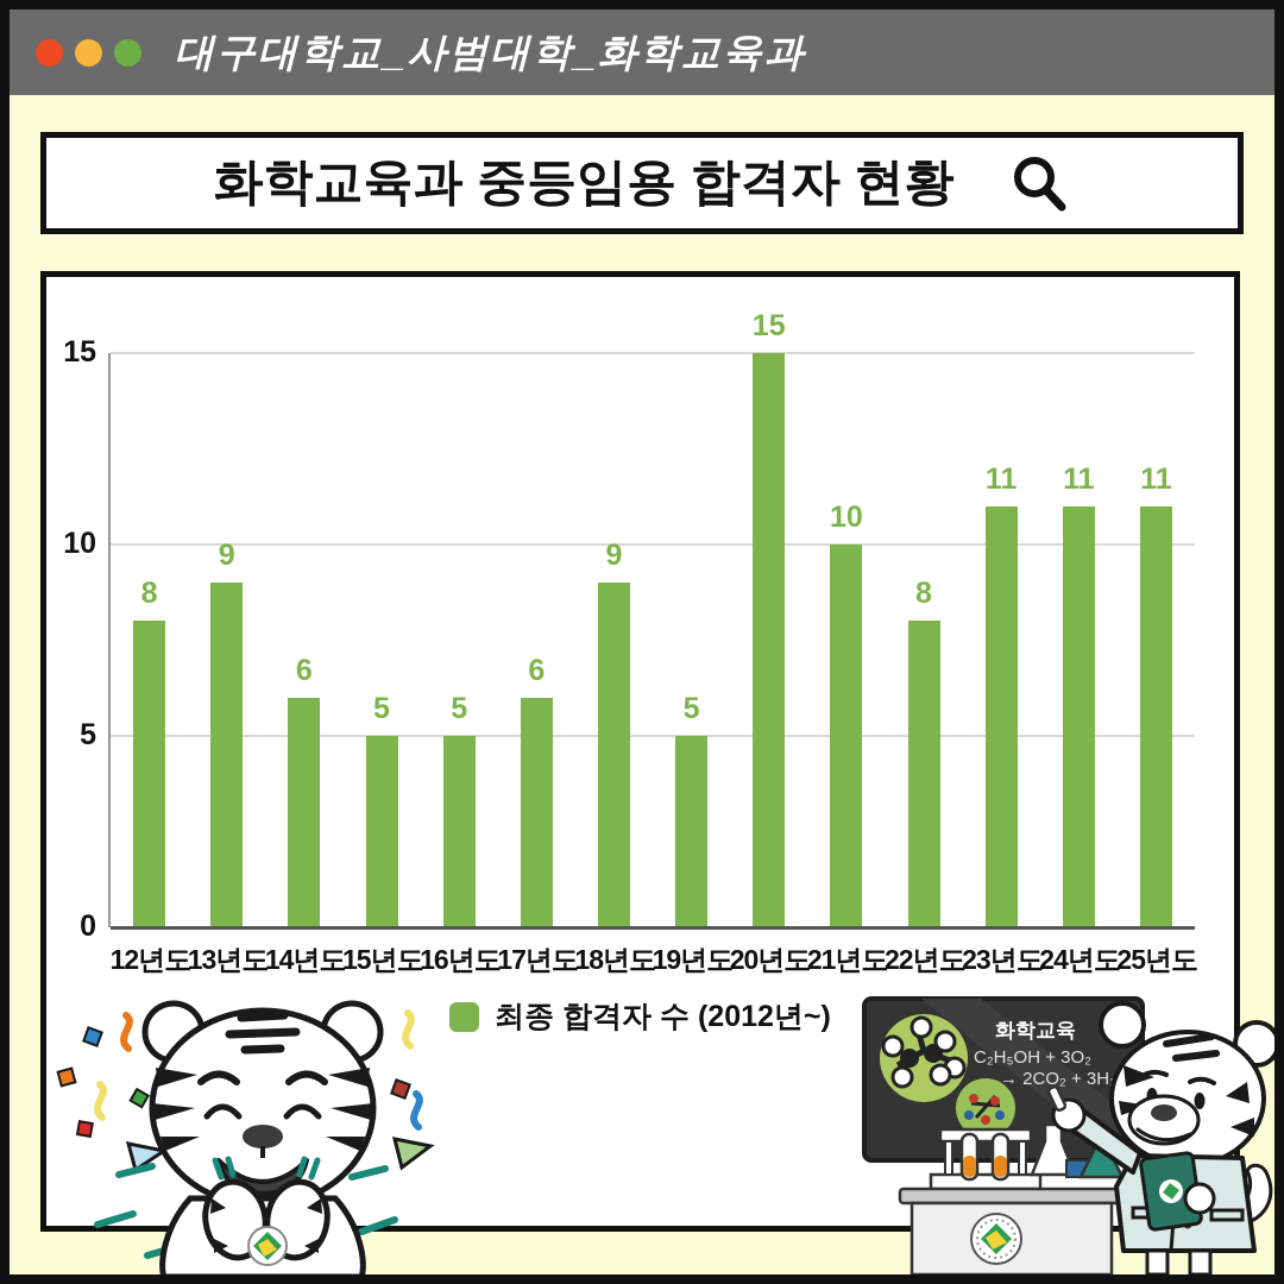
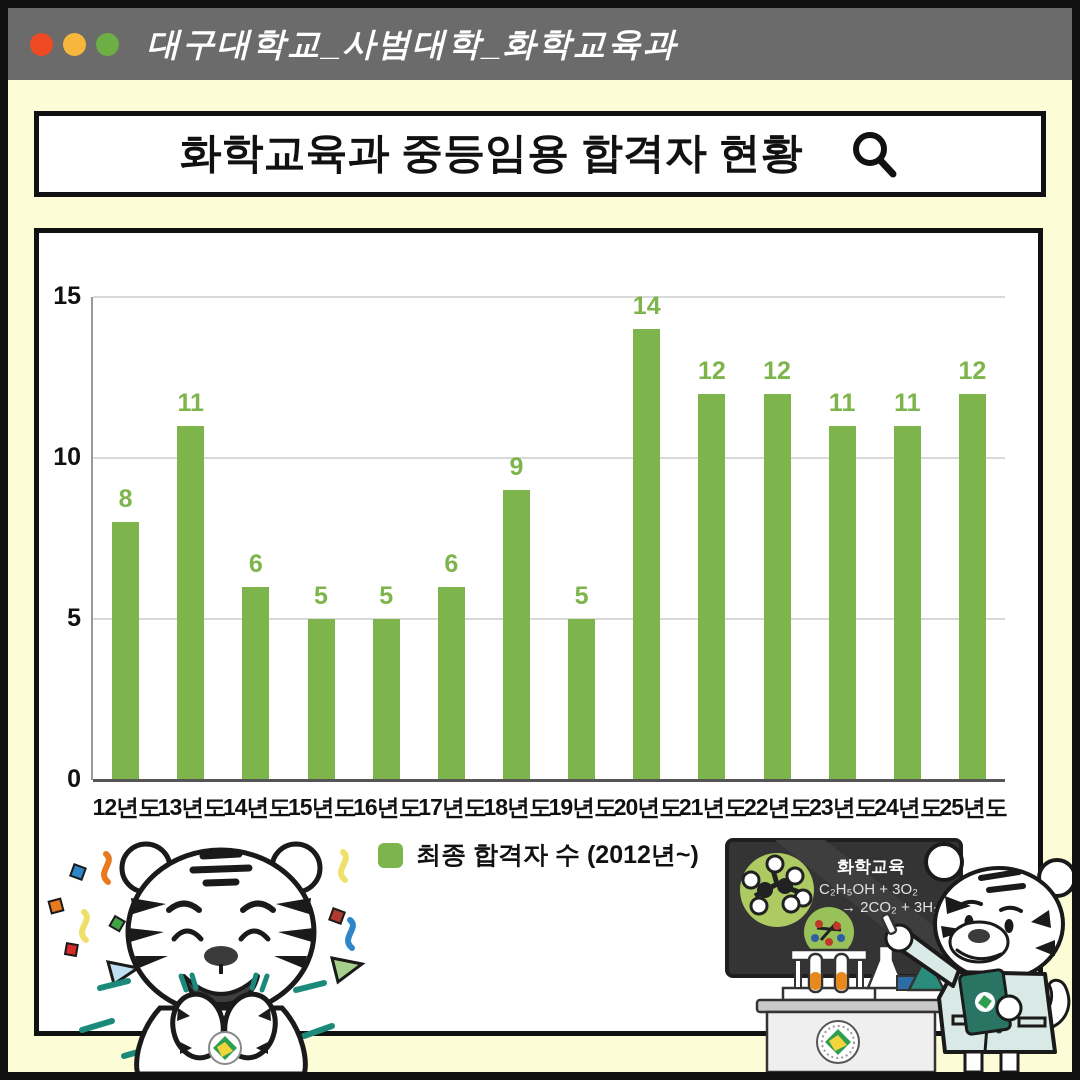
13년도: 9 -> 11
20년도: 15 -> 14
21년도: 10 -> 12
22년도: 8 -> 12
25년도: 11 -> 12
